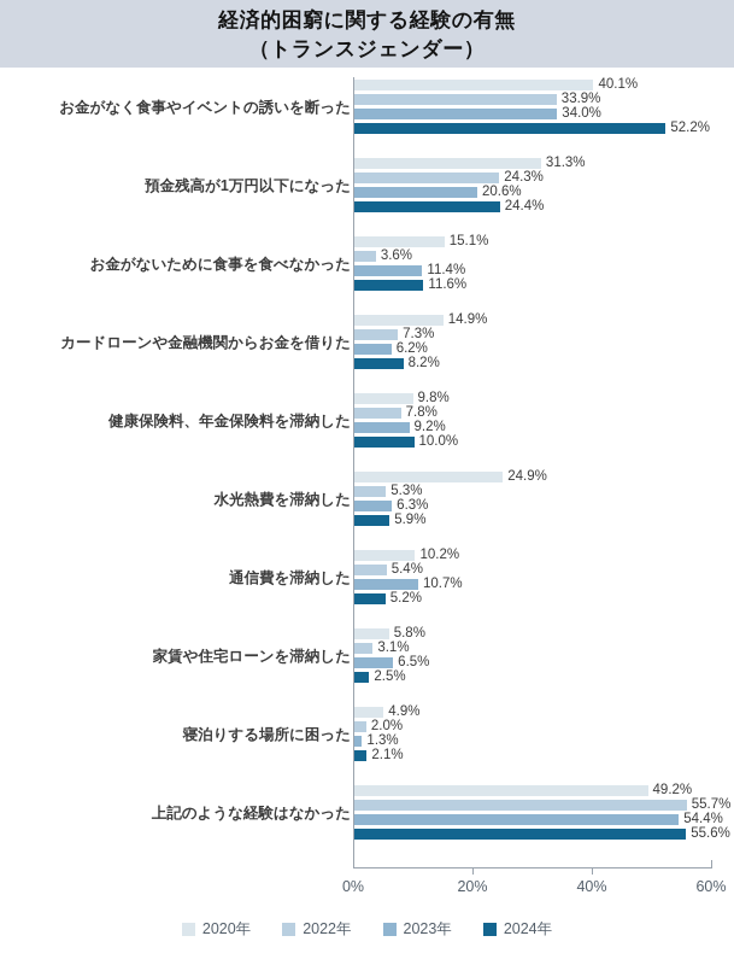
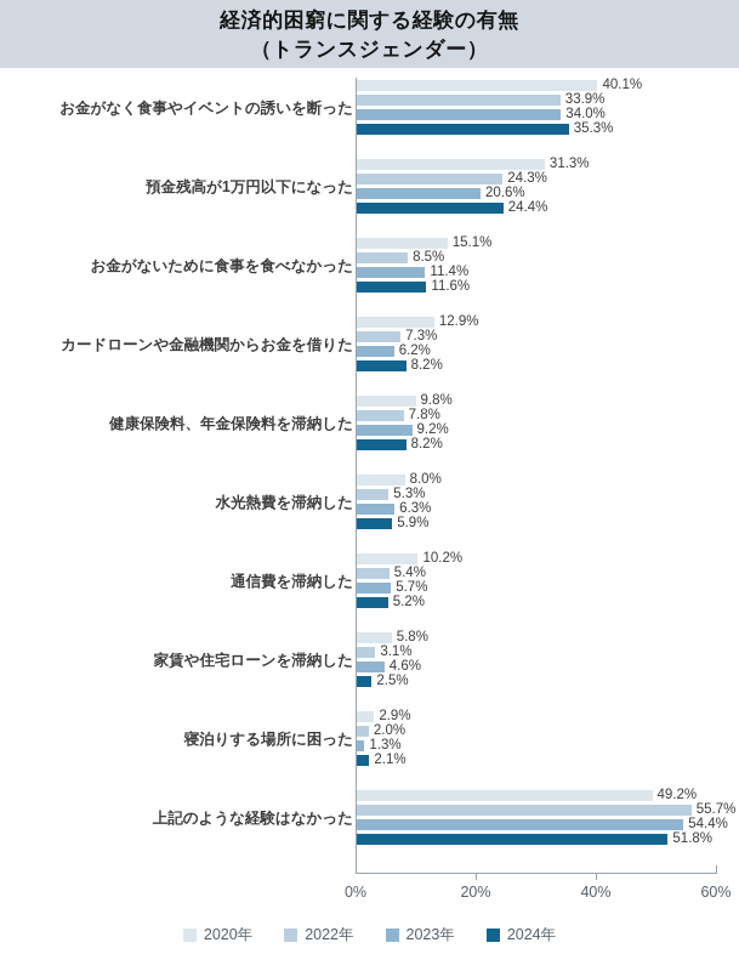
2024年/お金がなく食事やイベントの誘いを断った: 52.2% -> 35.3%
2022年/お金がないために食事を食べなかった: 3.6% -> 8.5%
2020年/カードローンや金融機関からお金を借りた: 14.9% -> 12.9%
2024年/健康保険料、年金保険料を滞納した: 10.0% -> 8.2%
2020年/水光熱費を滞納した: 24.9% -> 8.0%
2023年/通信費を滞納した: 10.7% -> 5.7%
2023年/家賃や住宅ローンを滞納した: 6.5% -> 4.6%
2020年/寝泊りする場所に困った: 4.9% -> 2.9%
2024年/上記のような経験はなかった: 55.6% -> 51.8%
